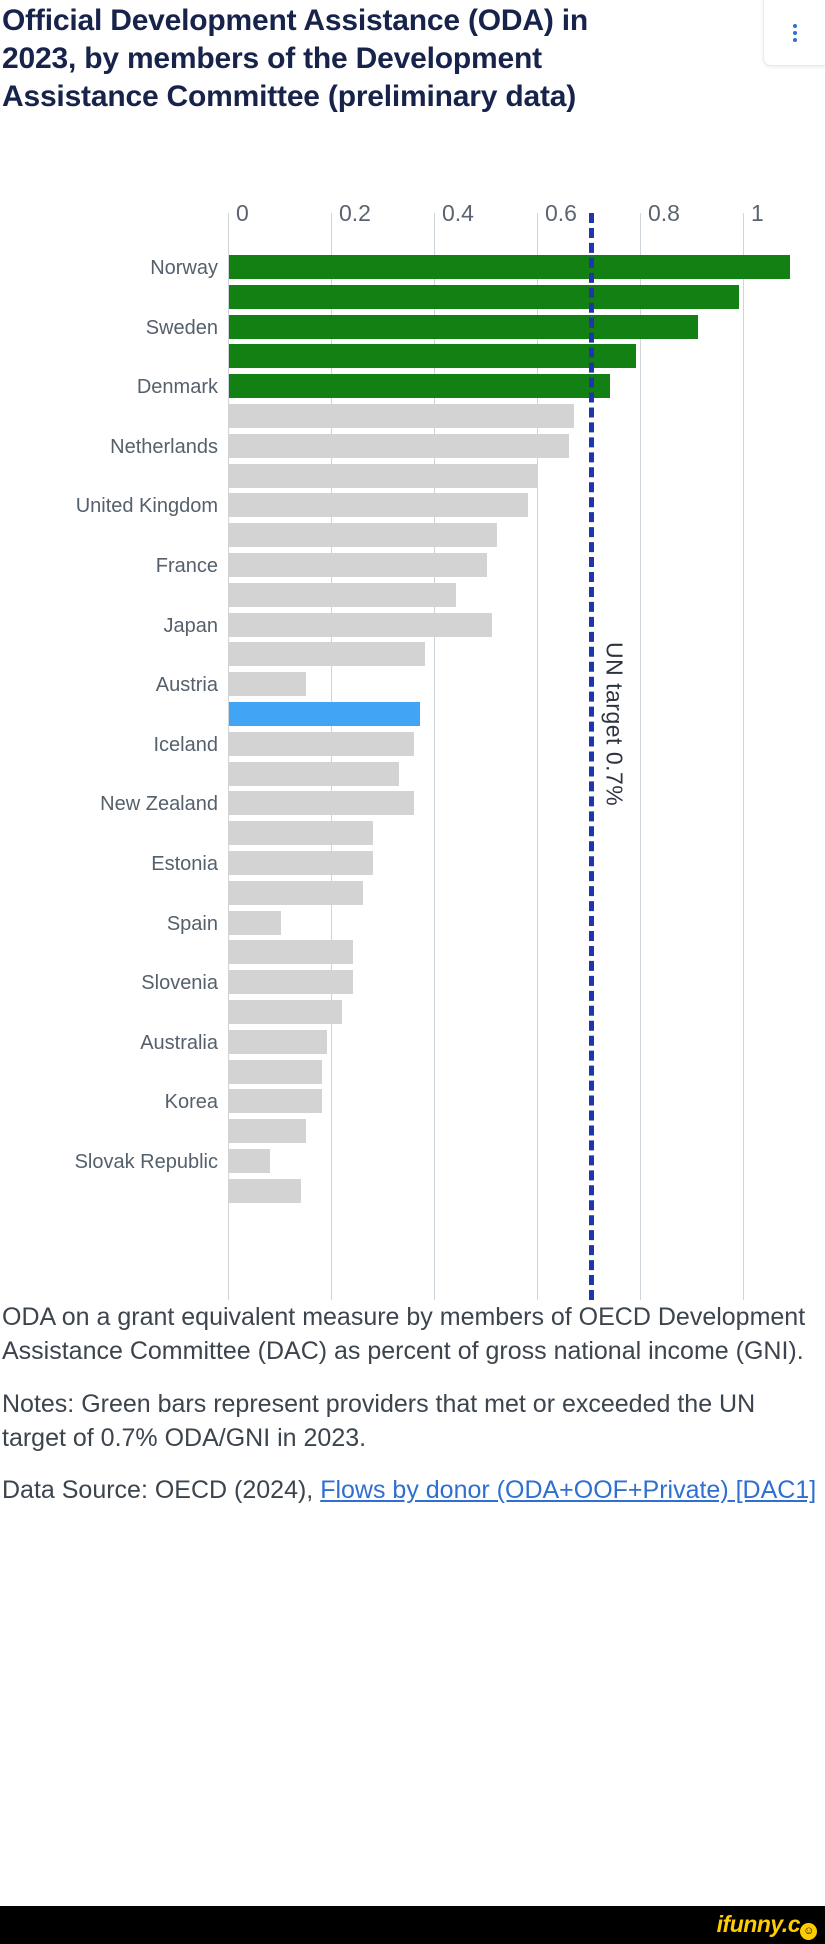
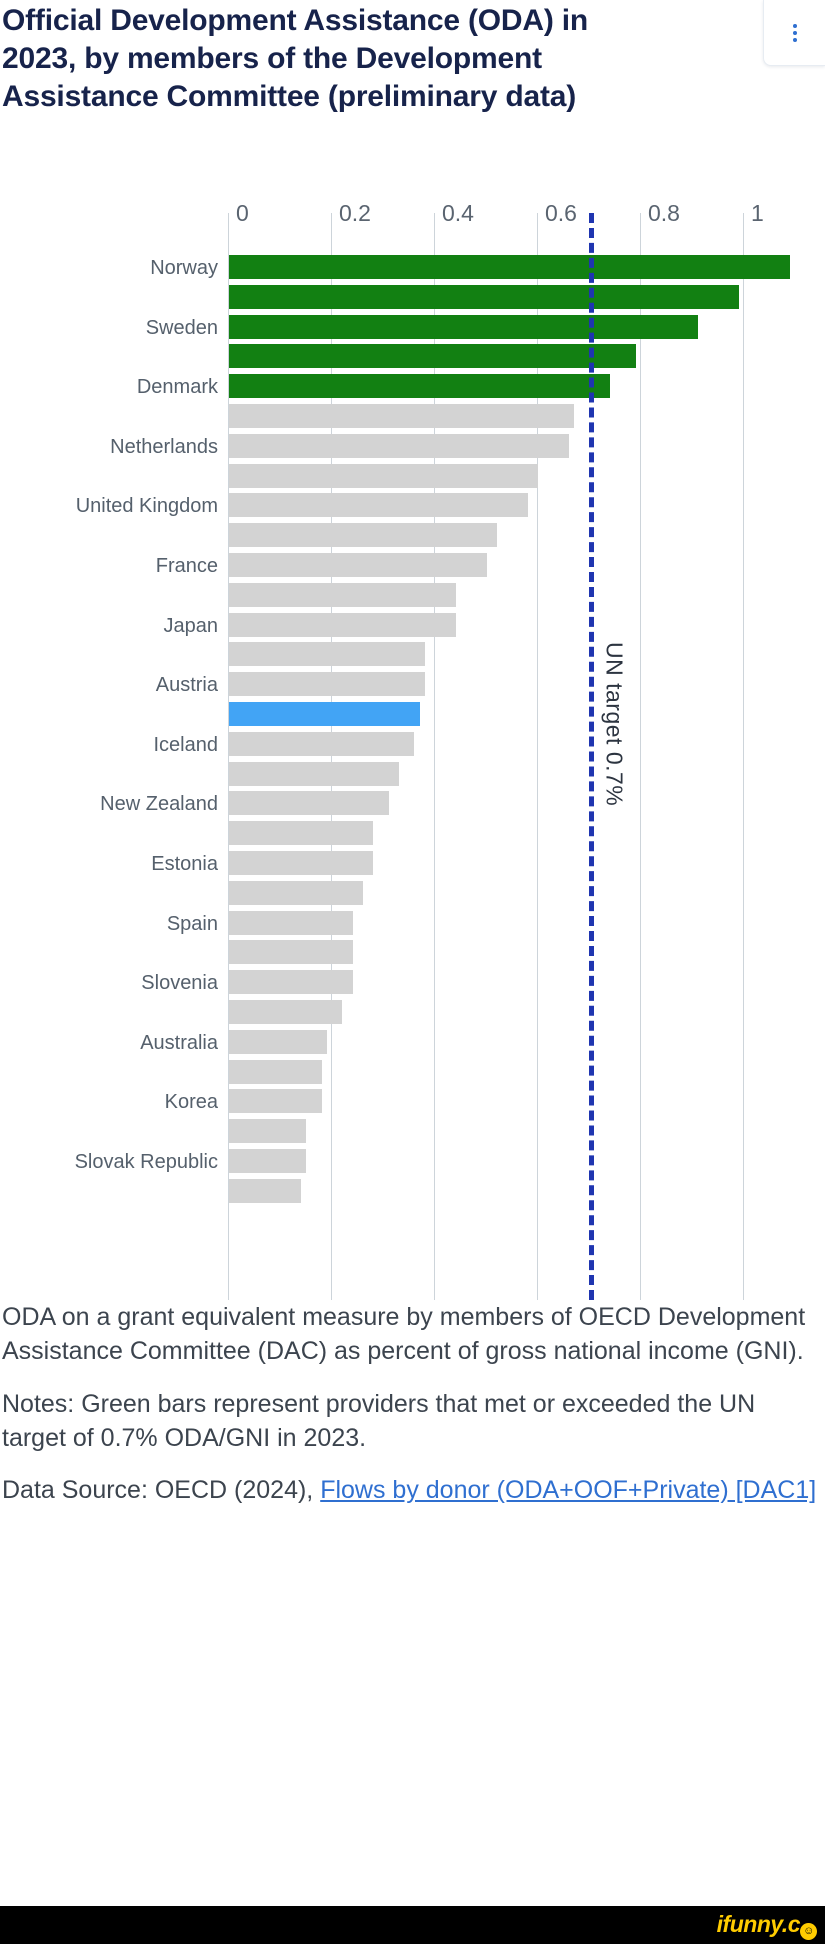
Japan: 0.51 -> 0.44
Austria: 0.15 -> 0.38
New Zealand: 0.36 -> 0.31
Spain: 0.10 -> 0.24
Slovak Republic: 0.08 -> 0.15
